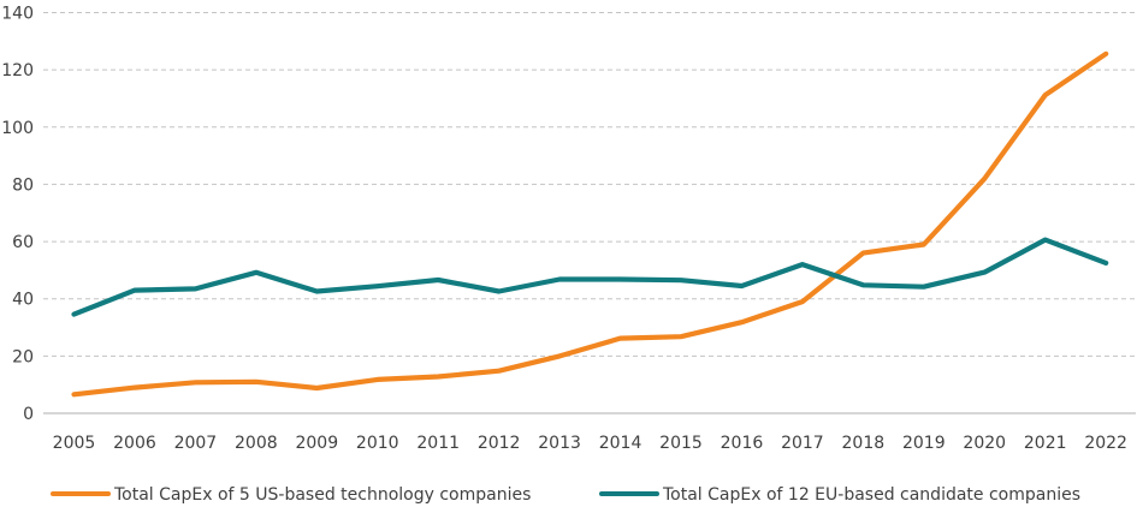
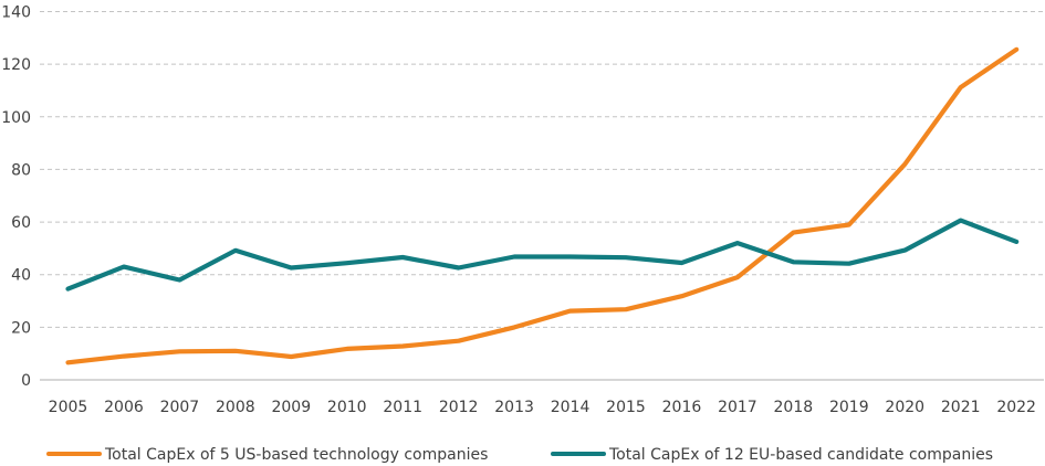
Total CapEx of 12 EU-based candidate companies/2007: 44 -> 38
